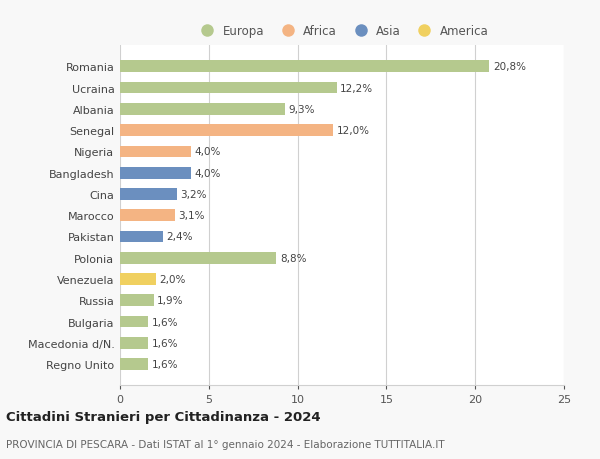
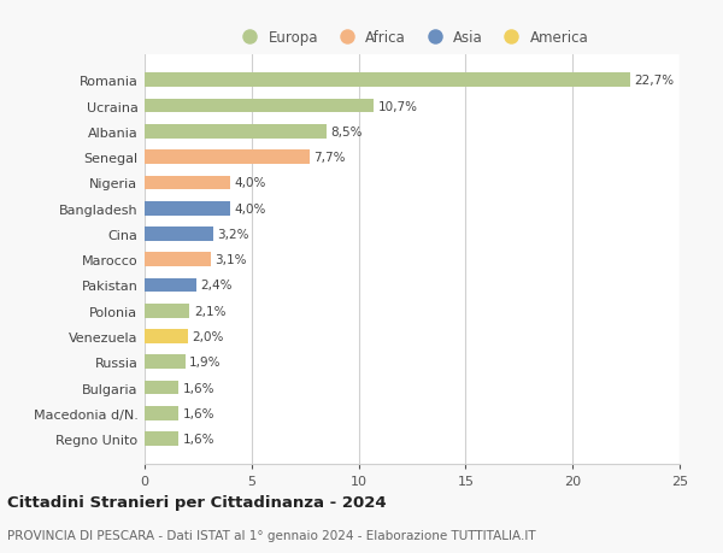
Romania: 20,8% -> 22,7%
Ucraina: 12,2% -> 10,7%
Albania: 9,3% -> 8,5%
Senegal: 12,0% -> 7,7%
Polonia: 8,8% -> 2,1%
